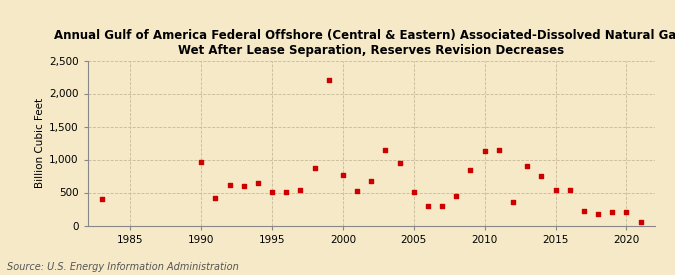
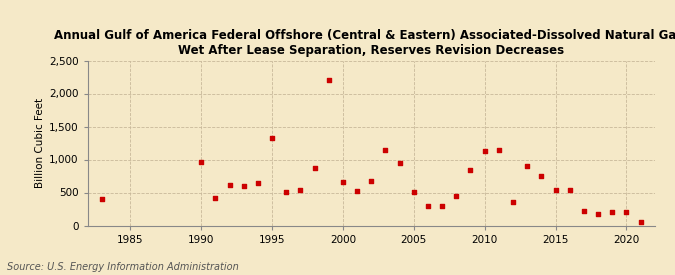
1995: 510 -> 1,320
2000: 760 -> 660
